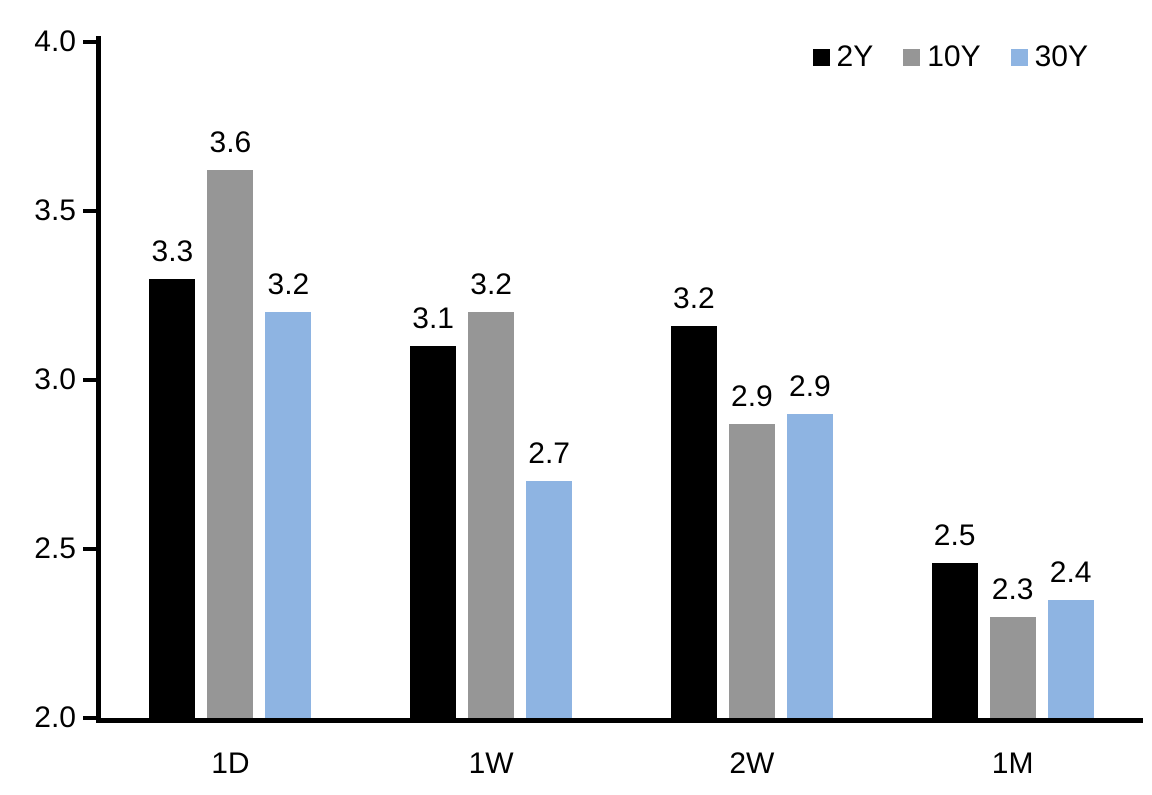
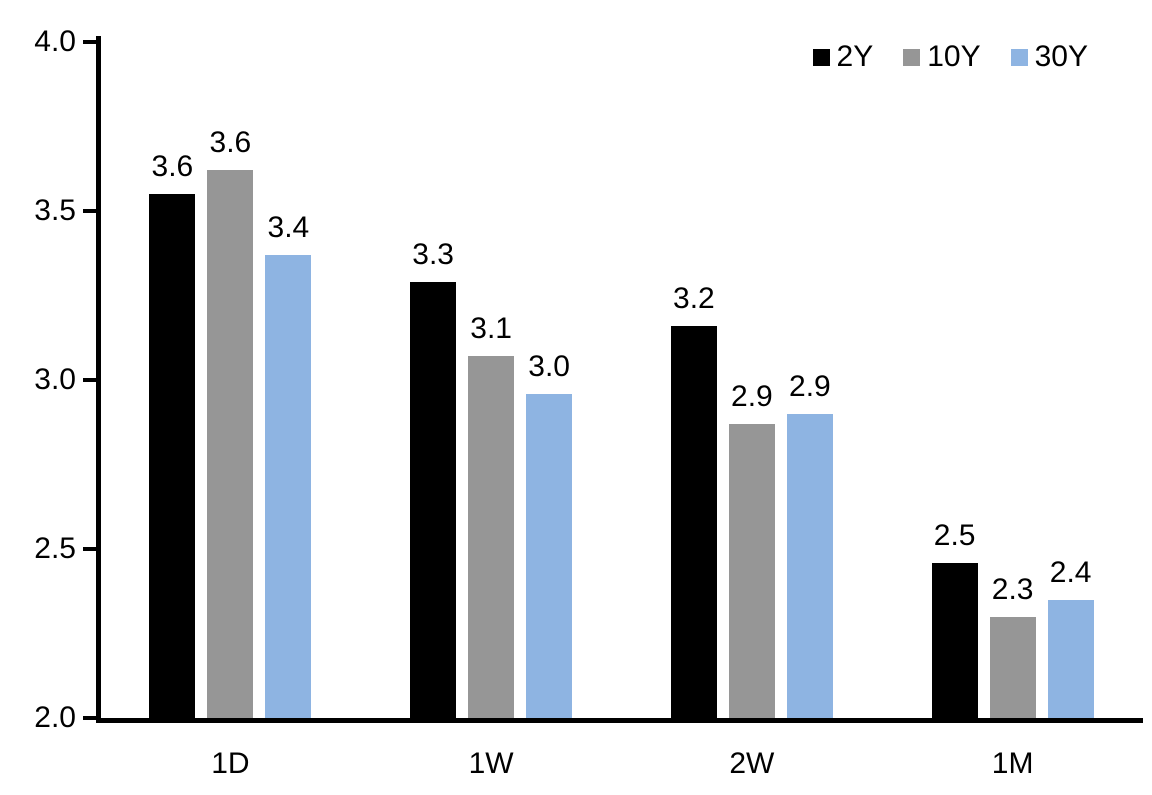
2Y/1D: 3.3 -> 3.6
30Y/1D: 3.2 -> 3.4
2Y/1W: 3.1 -> 3.3
10Y/1W: 3.2 -> 3.1
30Y/1W: 2.7 -> 3.0
